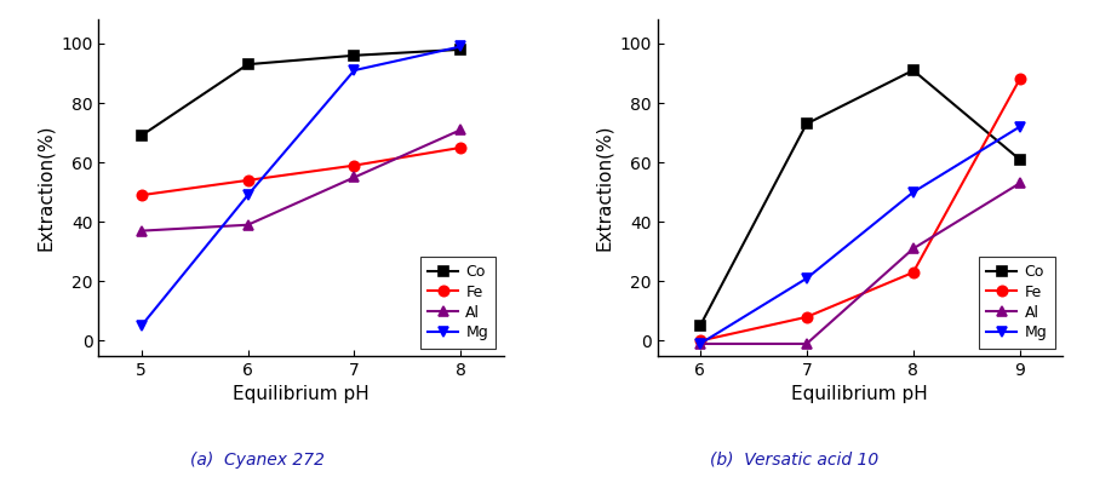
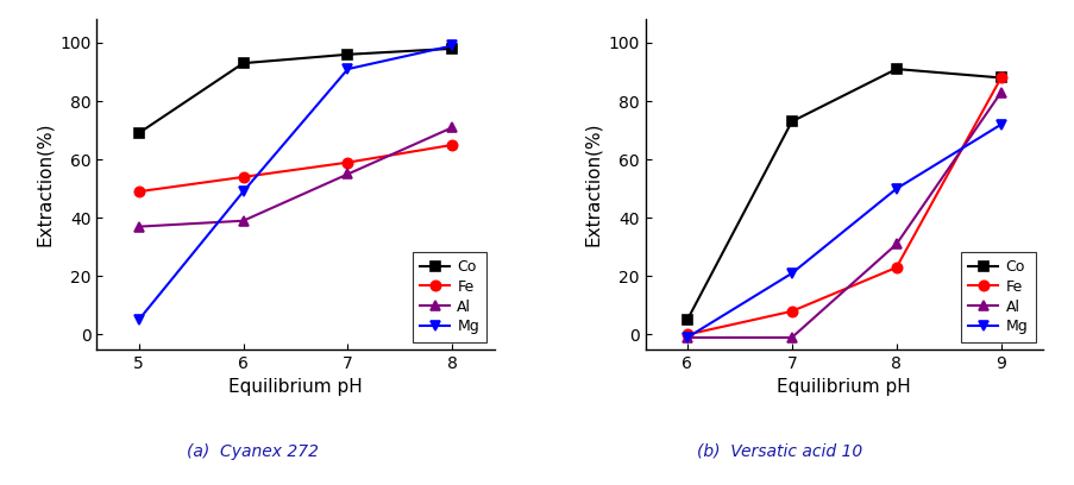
Co/9: 61 -> 88
Al/9: 53 -> 83
